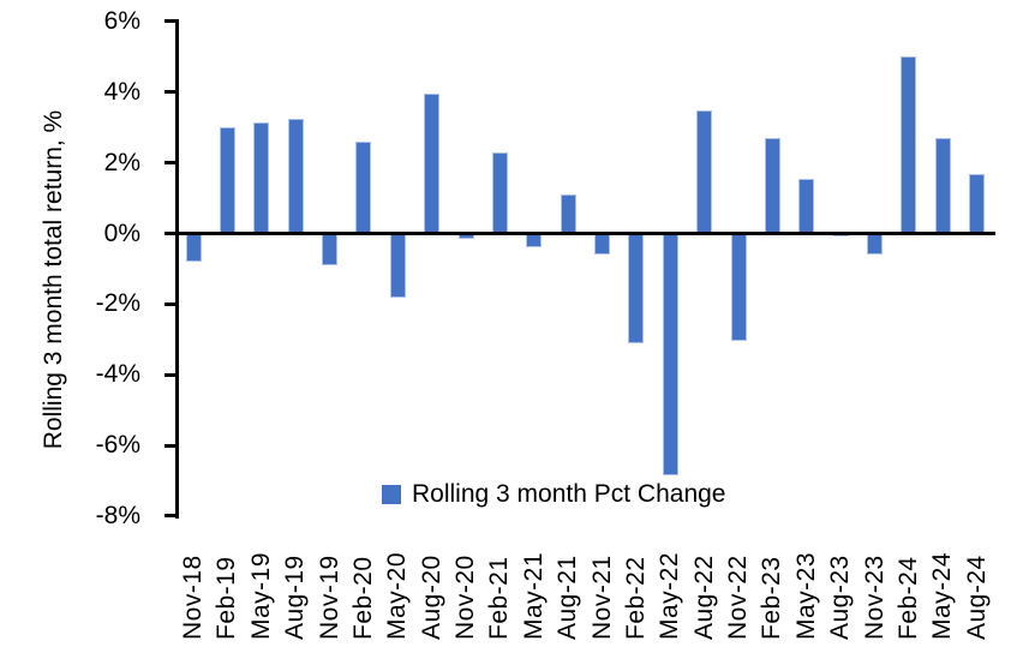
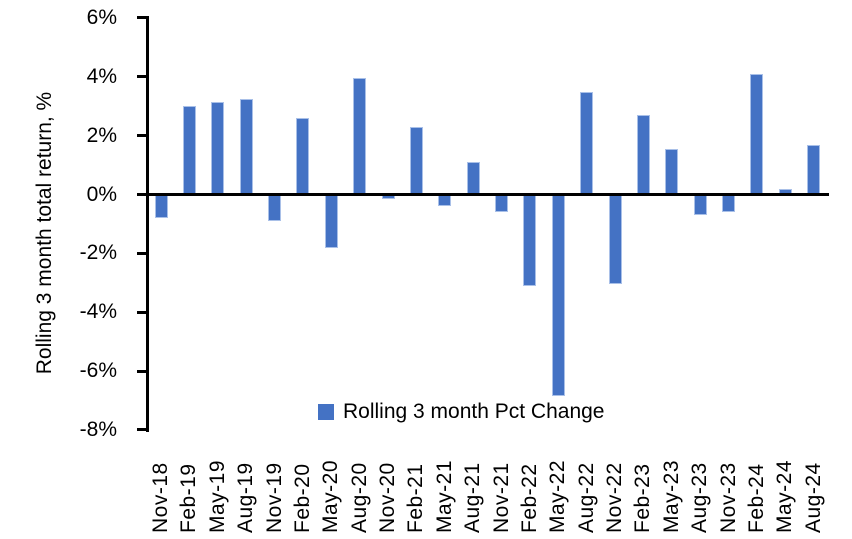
Aug-23: -0.1% -> -0.7%
Feb-24: 5.0% -> 4.1%
May-24: 2.7% -> 0.2%
